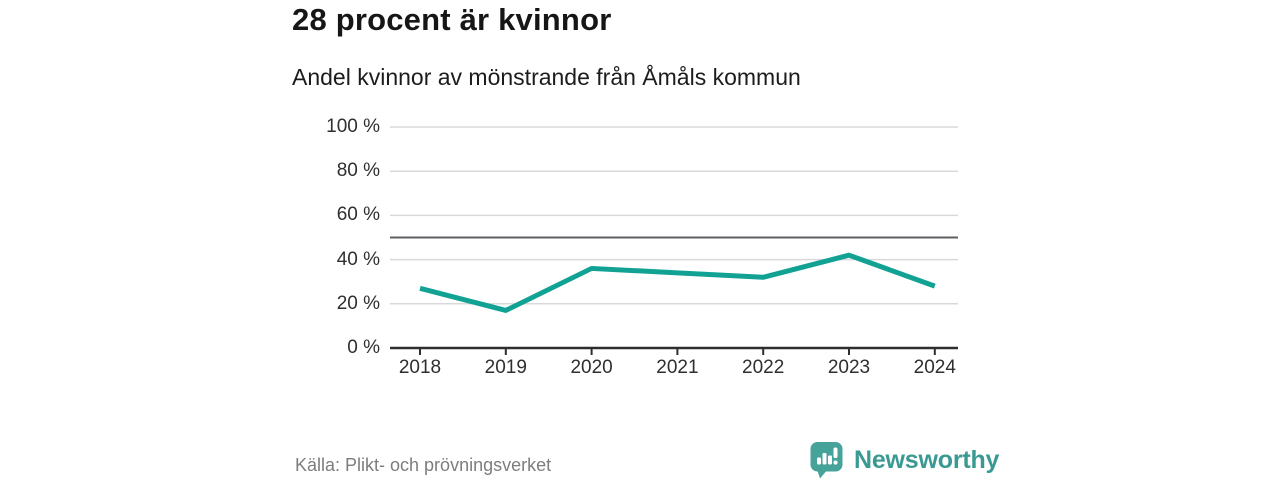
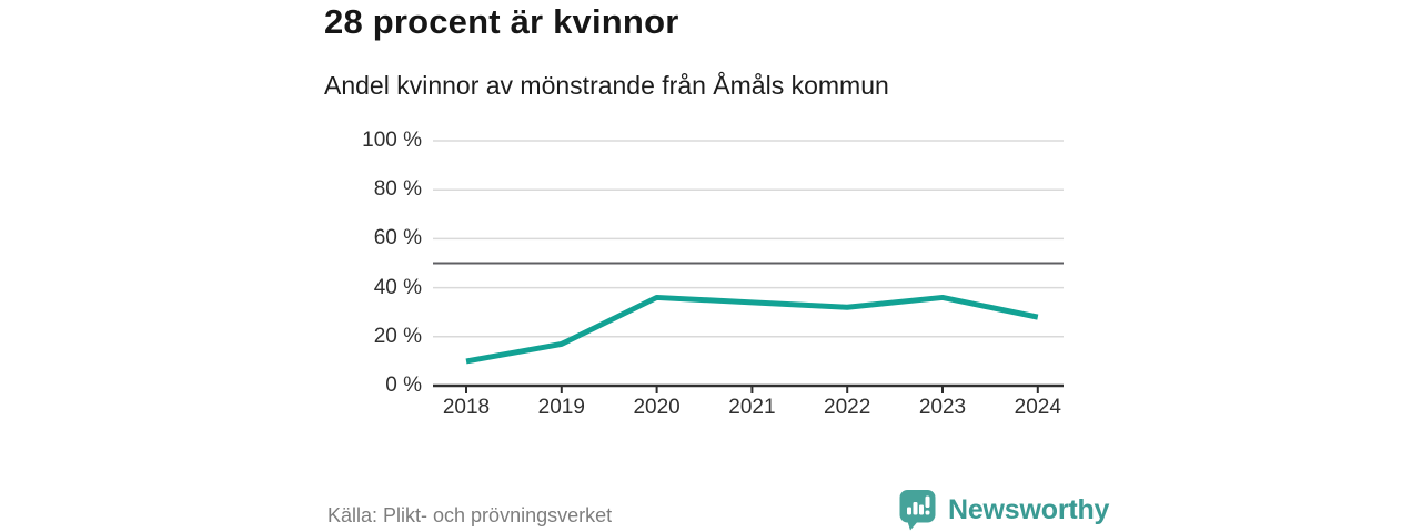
2018: 27% -> 10%
2023: 42% -> 36%
